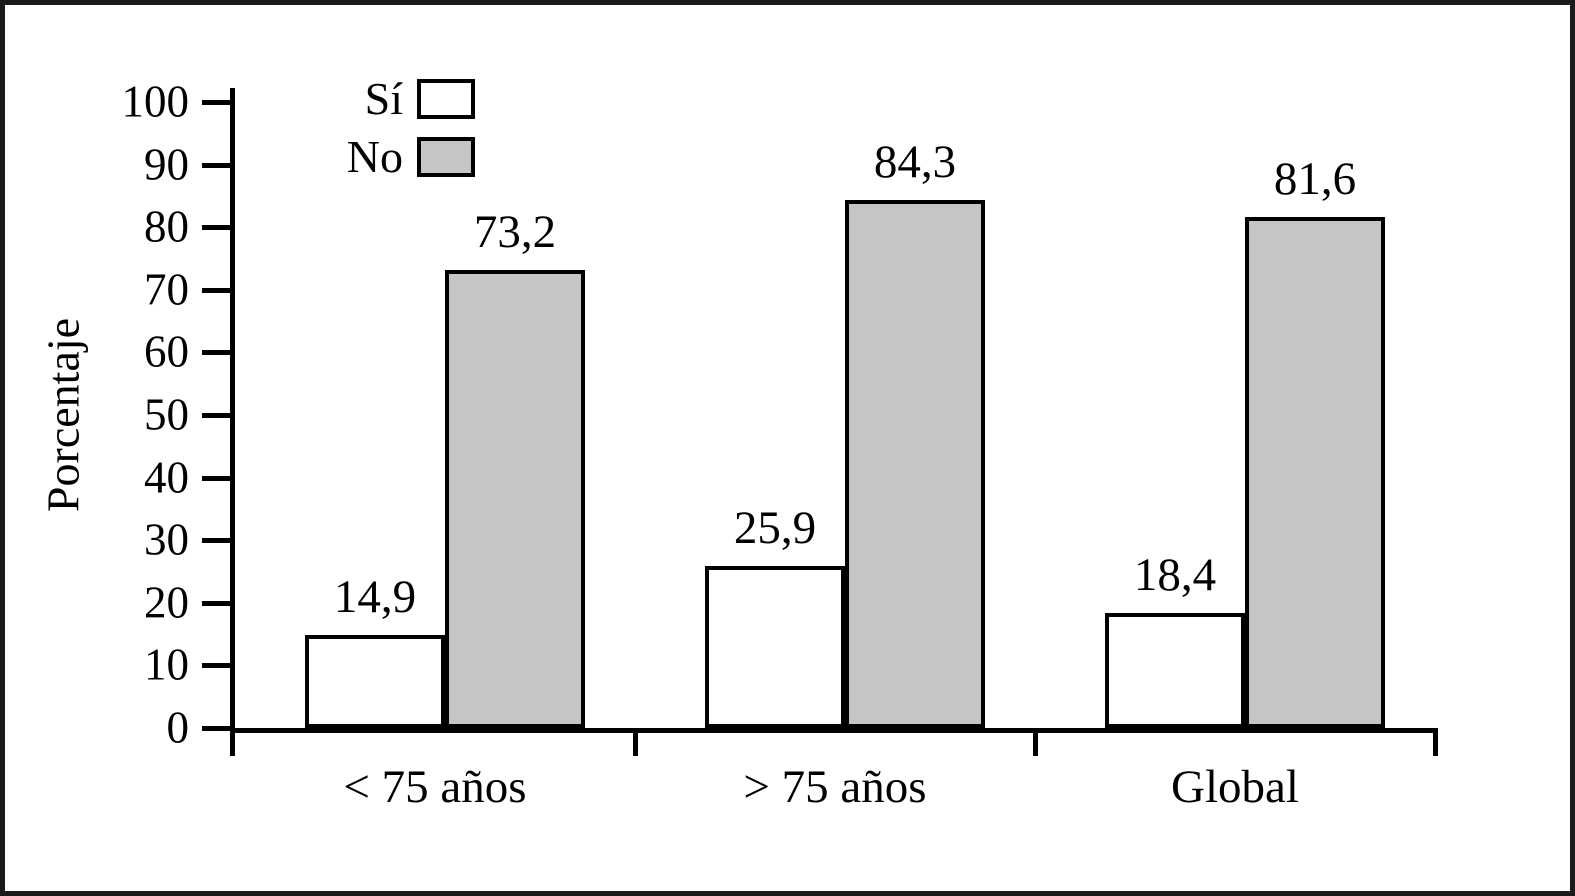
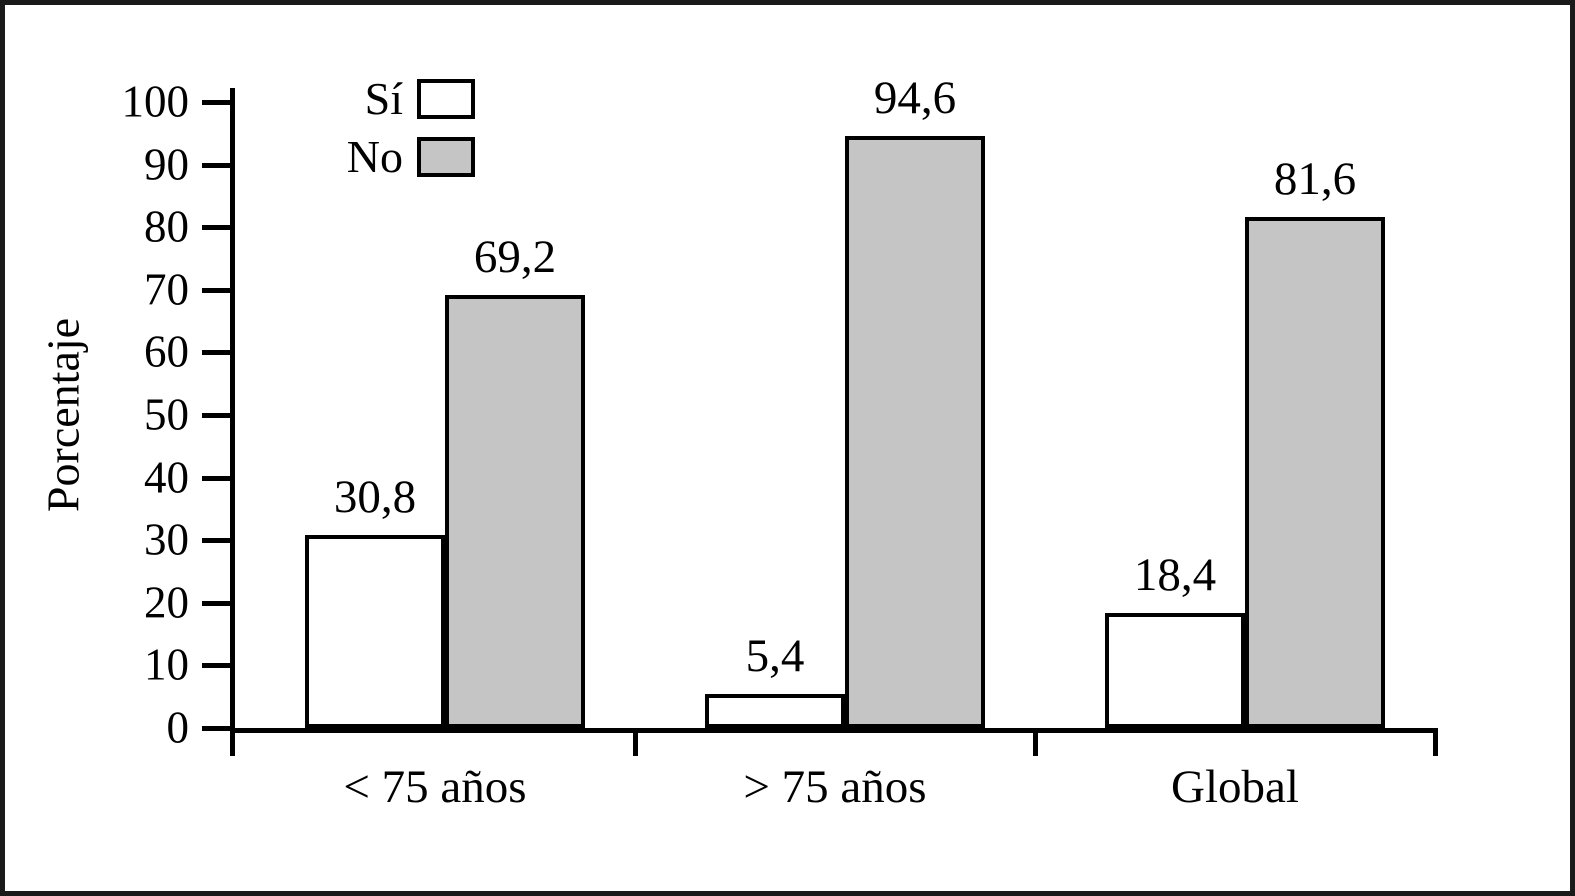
Sí/< 75 años: 14,9 -> 30,8
No/< 75 años: 73,2 -> 69,2
Sí/> 75 años: 25,9 -> 5,4
No/> 75 años: 84,3 -> 94,6
